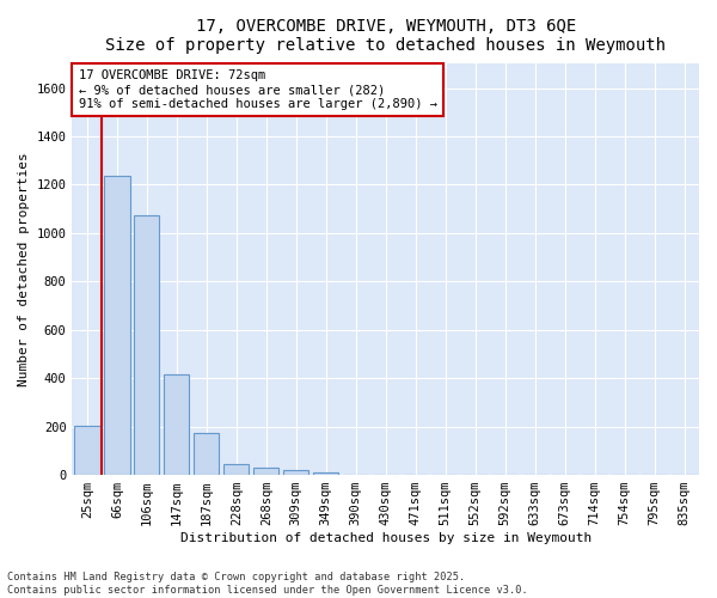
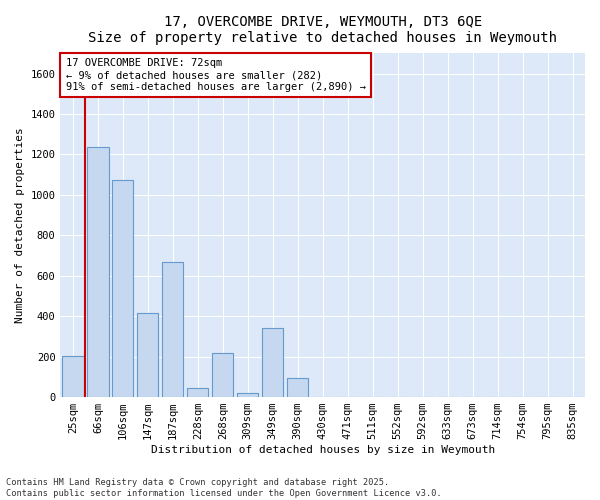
187sqm: 175 -> 670
268sqm: 28 -> 220
349sqm: 8 -> 340
390sqm: 2 -> 95
